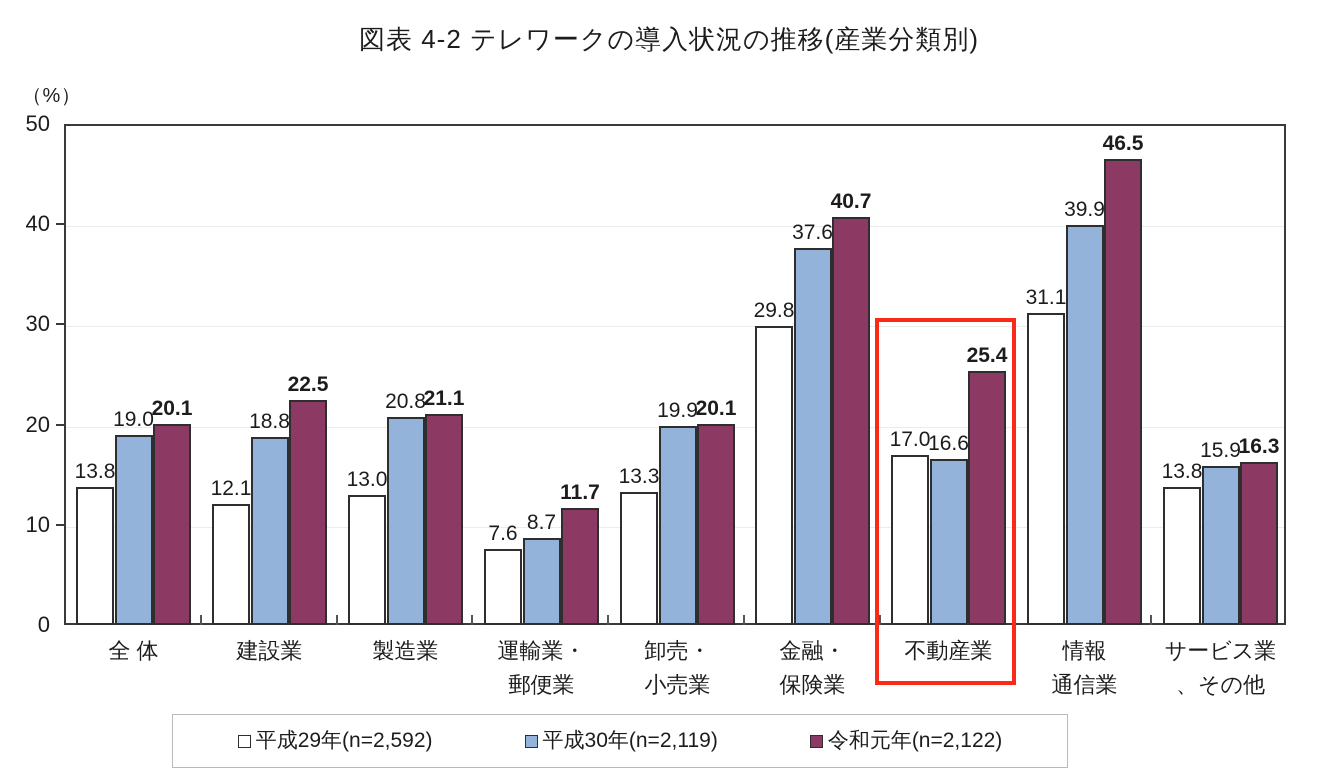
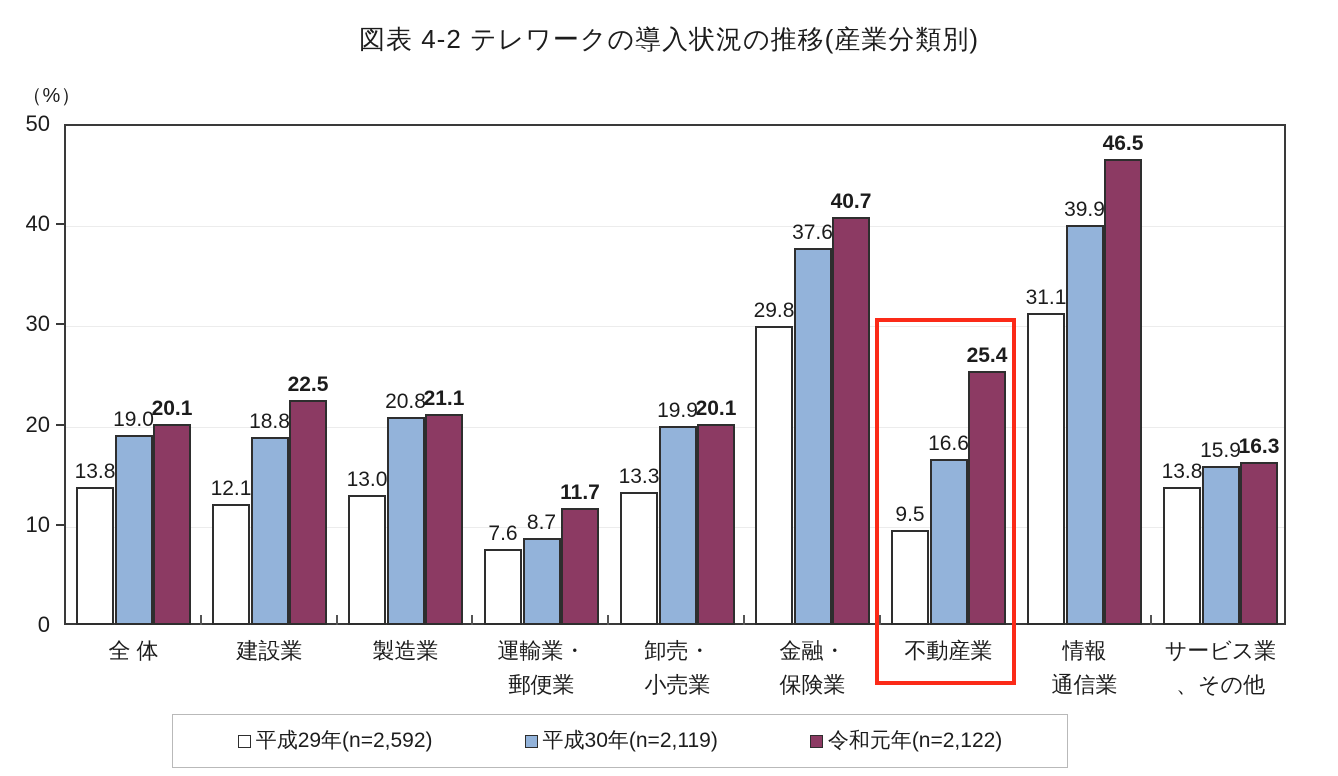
平成29年(n=2,592)/不動産業: 17.0 -> 9.5
